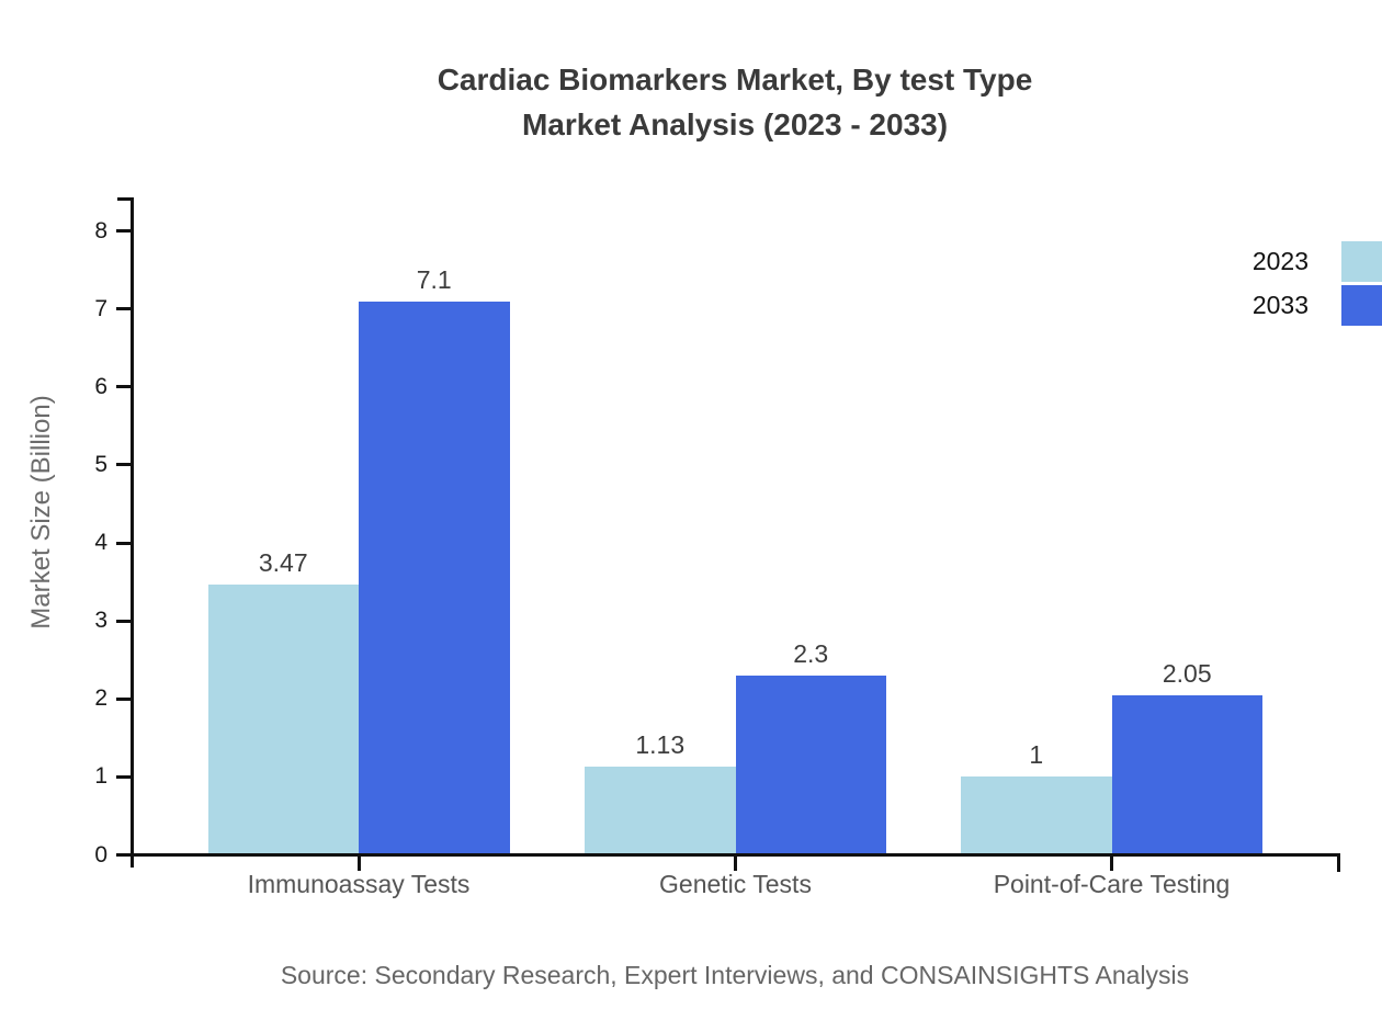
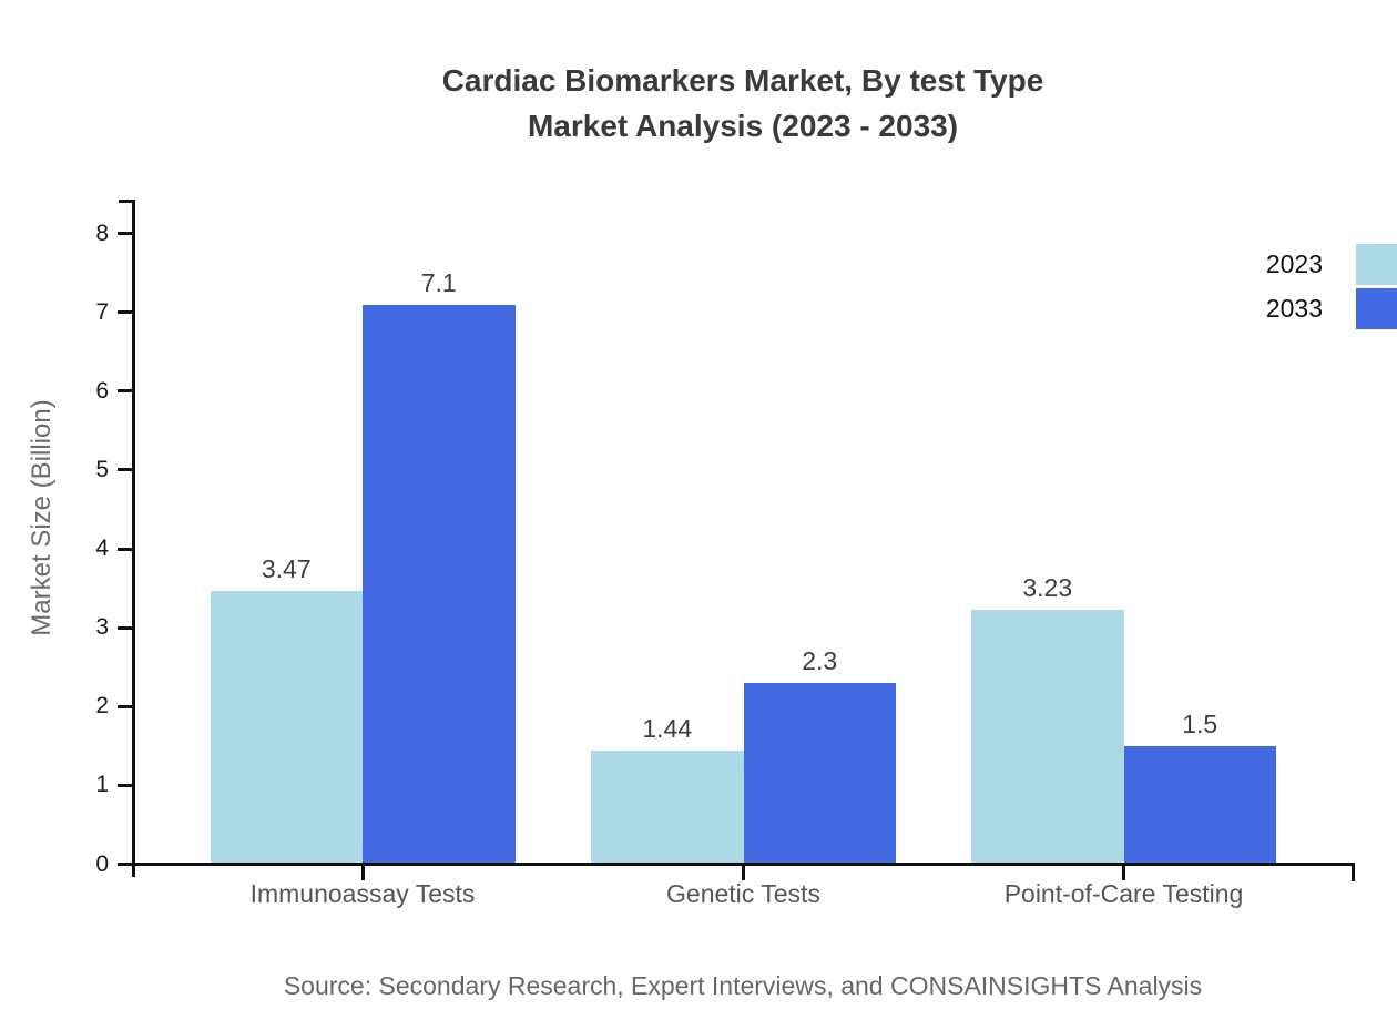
2023/Genetic Tests: 1.13 -> 1.44
2023/Point-of-Care Testing: 1 -> 3.23
2033/Point-of-Care Testing: 2.05 -> 1.5
